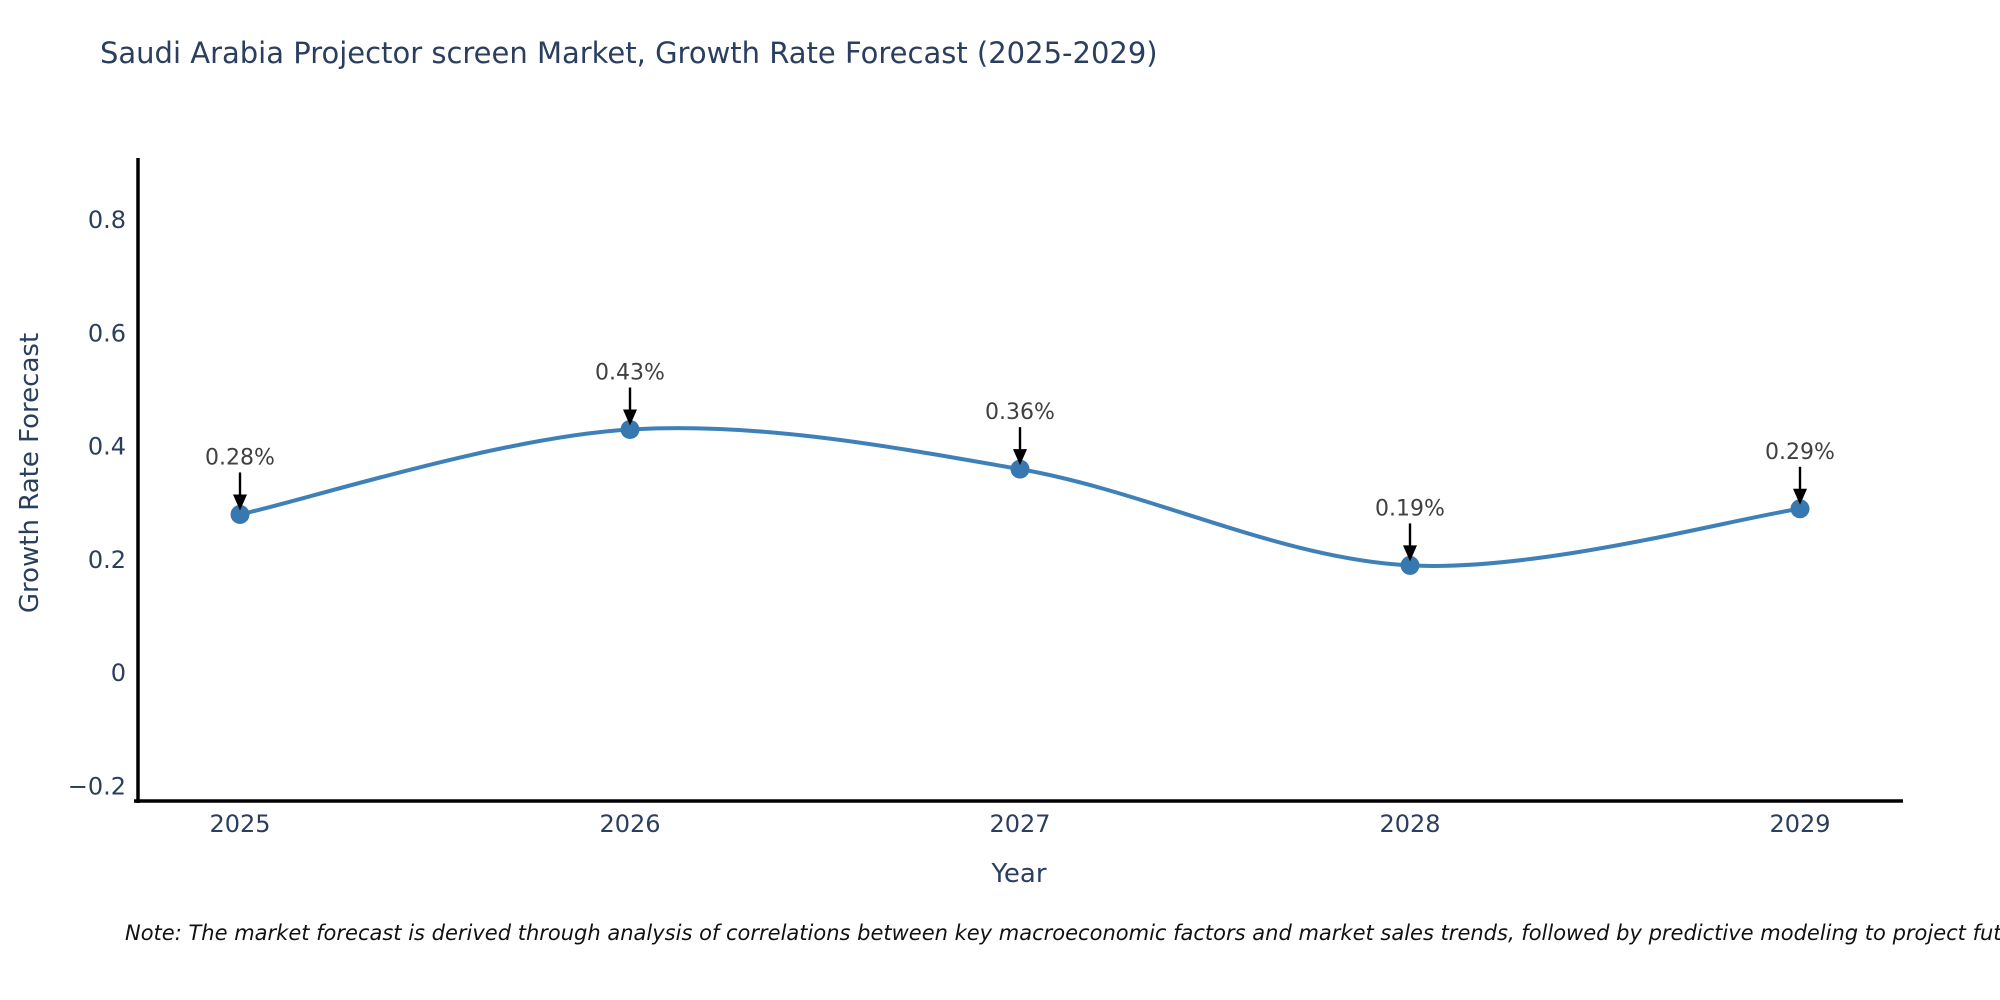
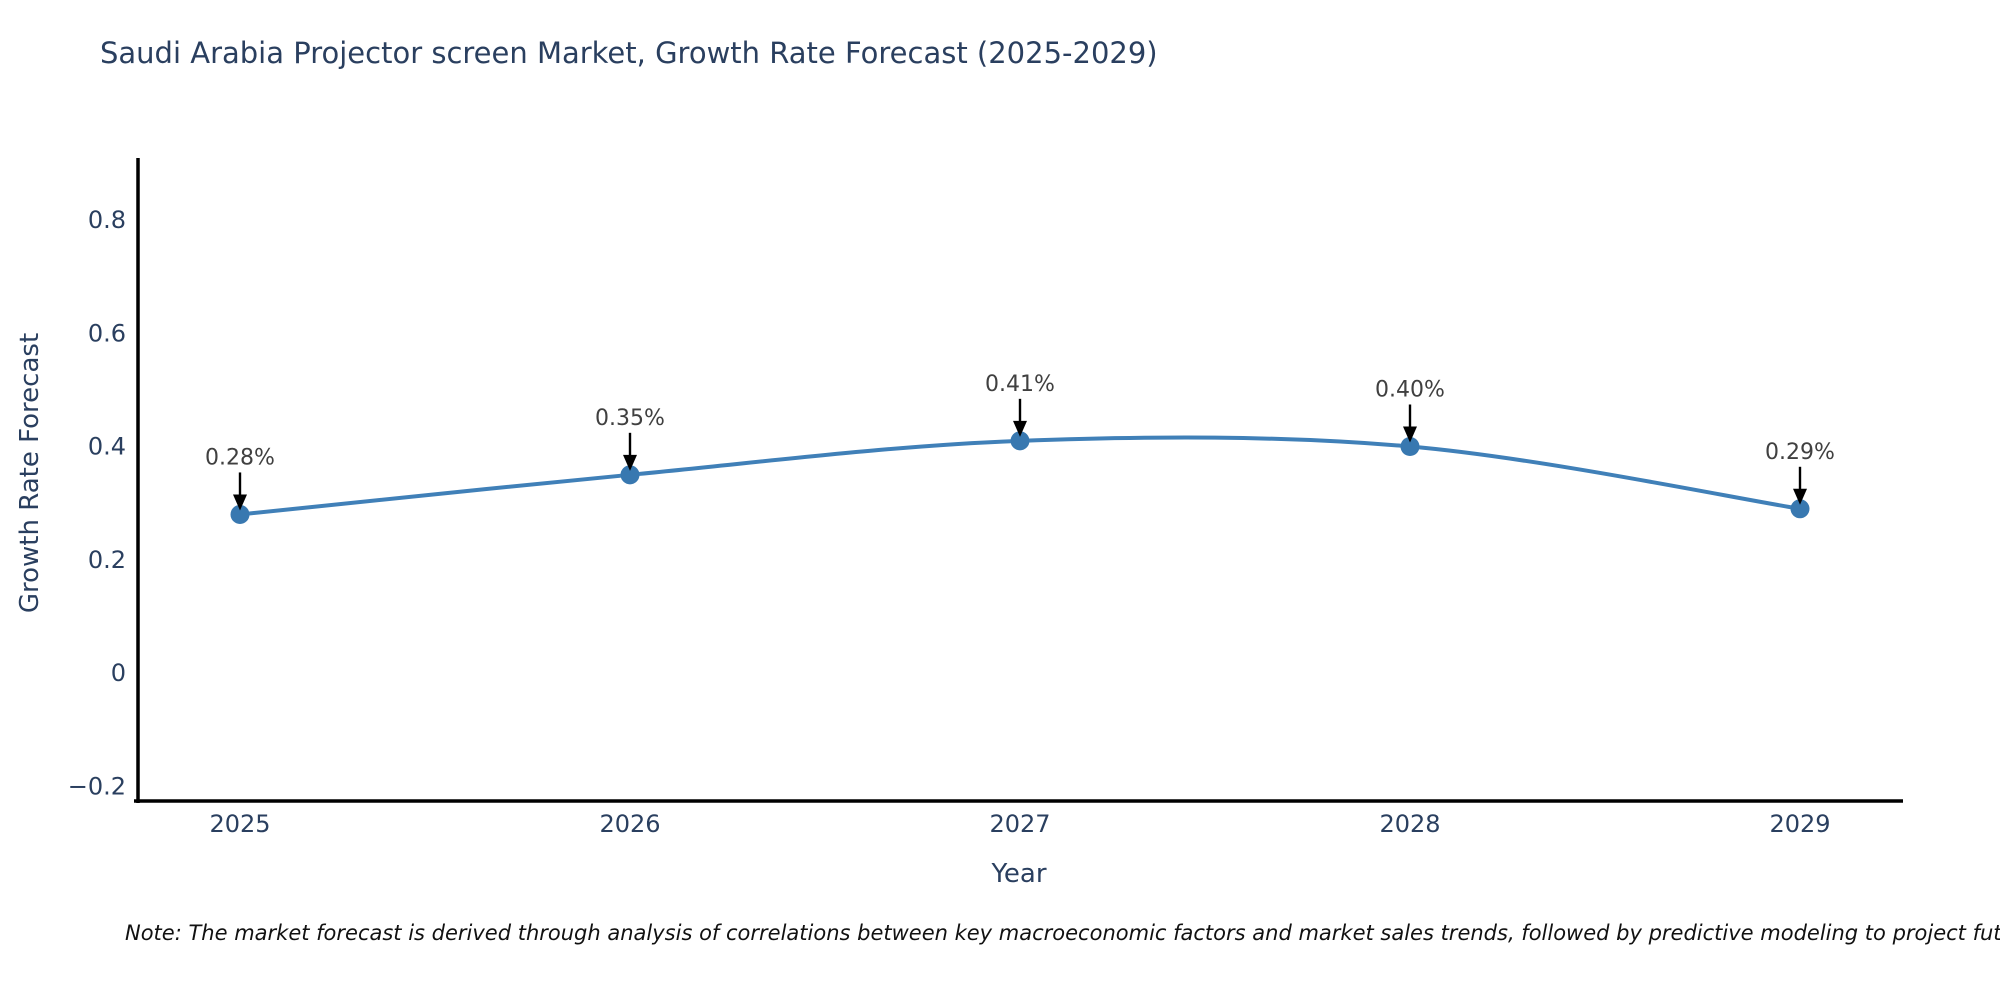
2026: 0.43% -> 0.35%
2027: 0.36% -> 0.41%
2028: 0.19% -> 0.40%
